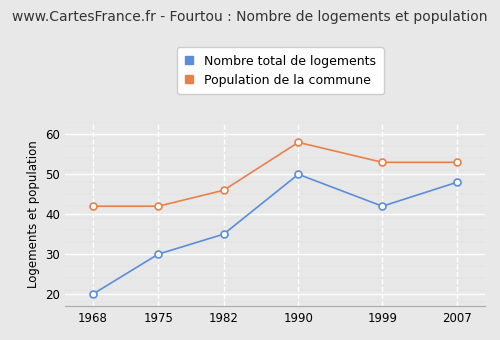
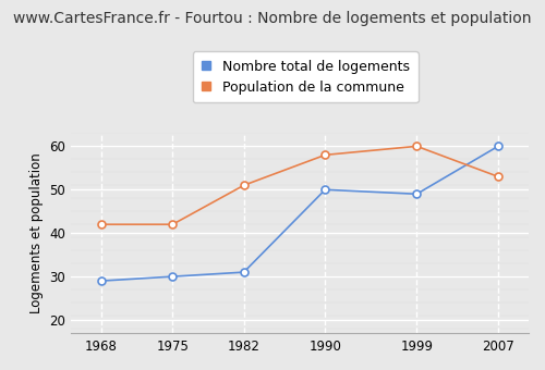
Nombre total de logements/1968: 20 -> 29
Nombre total de logements/1982: 35 -> 31
Population de la commune/1982: 46 -> 51
Nombre total de logements/1999: 42 -> 49
Population de la commune/1999: 53 -> 60
Nombre total de logements/2007: 48 -> 60
